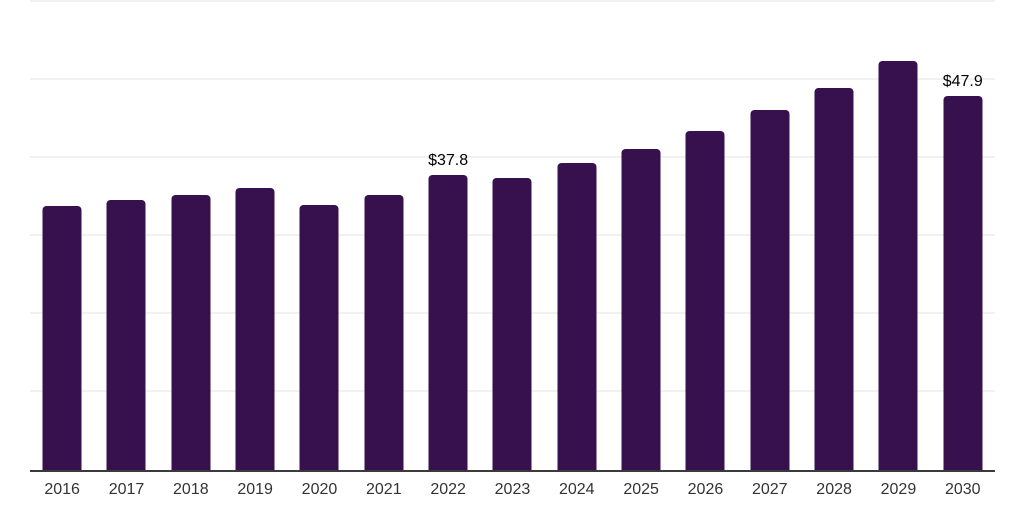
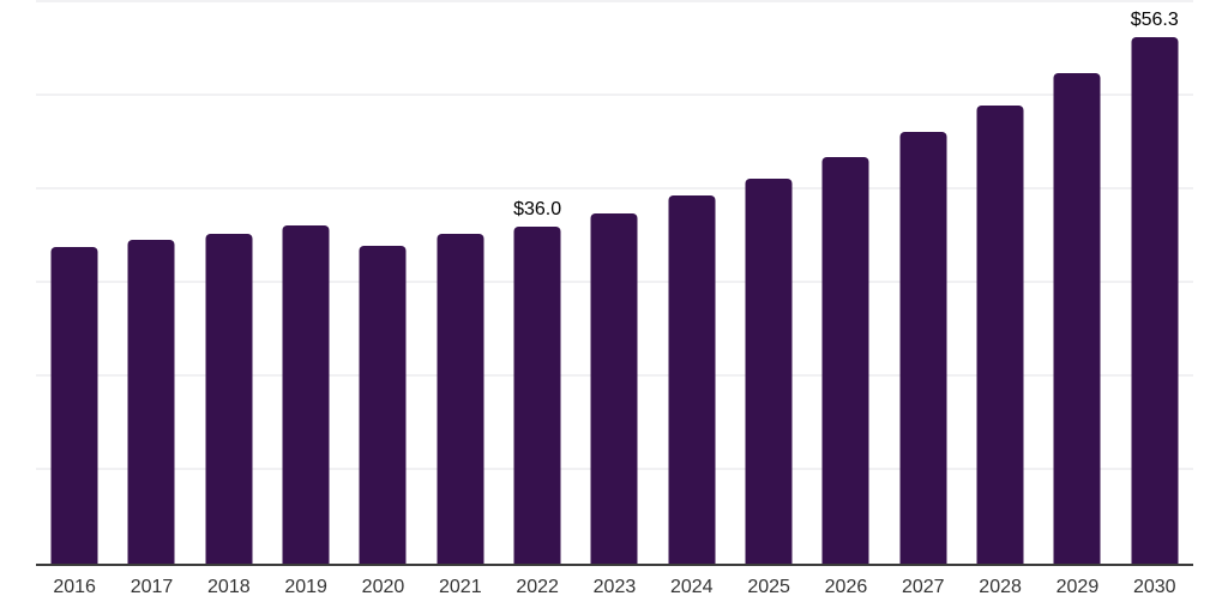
2022: $37.8 -> $36.0
2030: $47.9 -> $56.3
